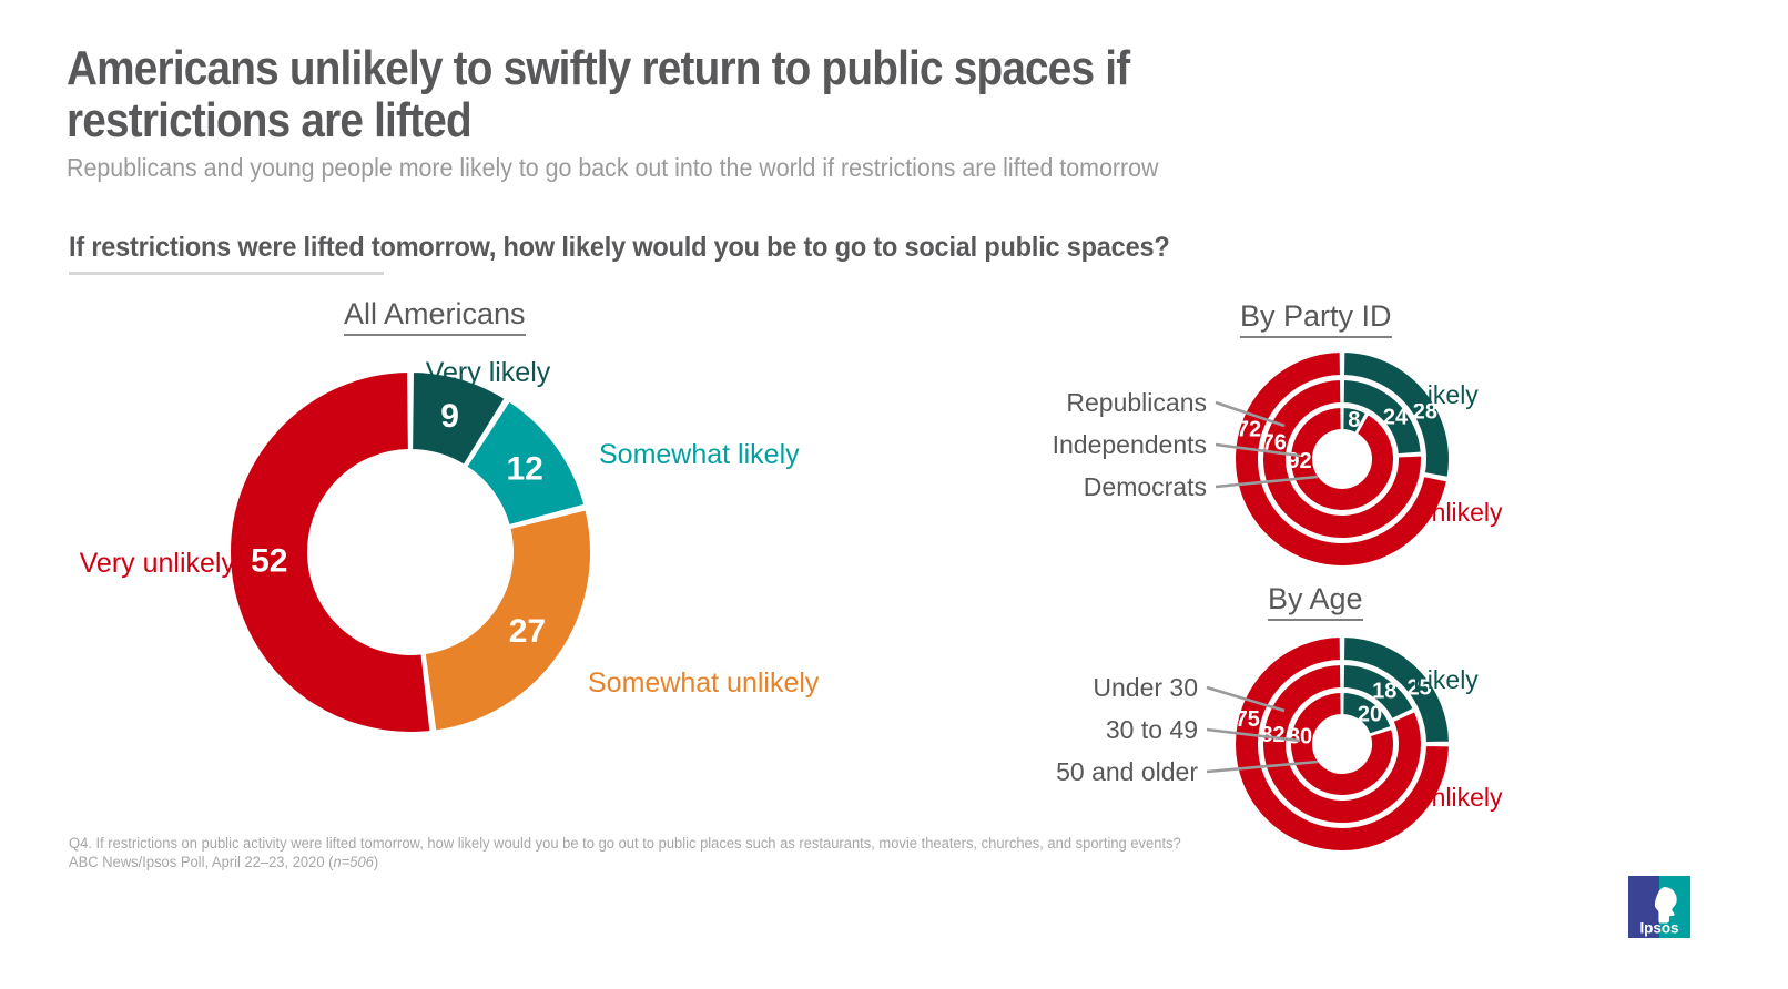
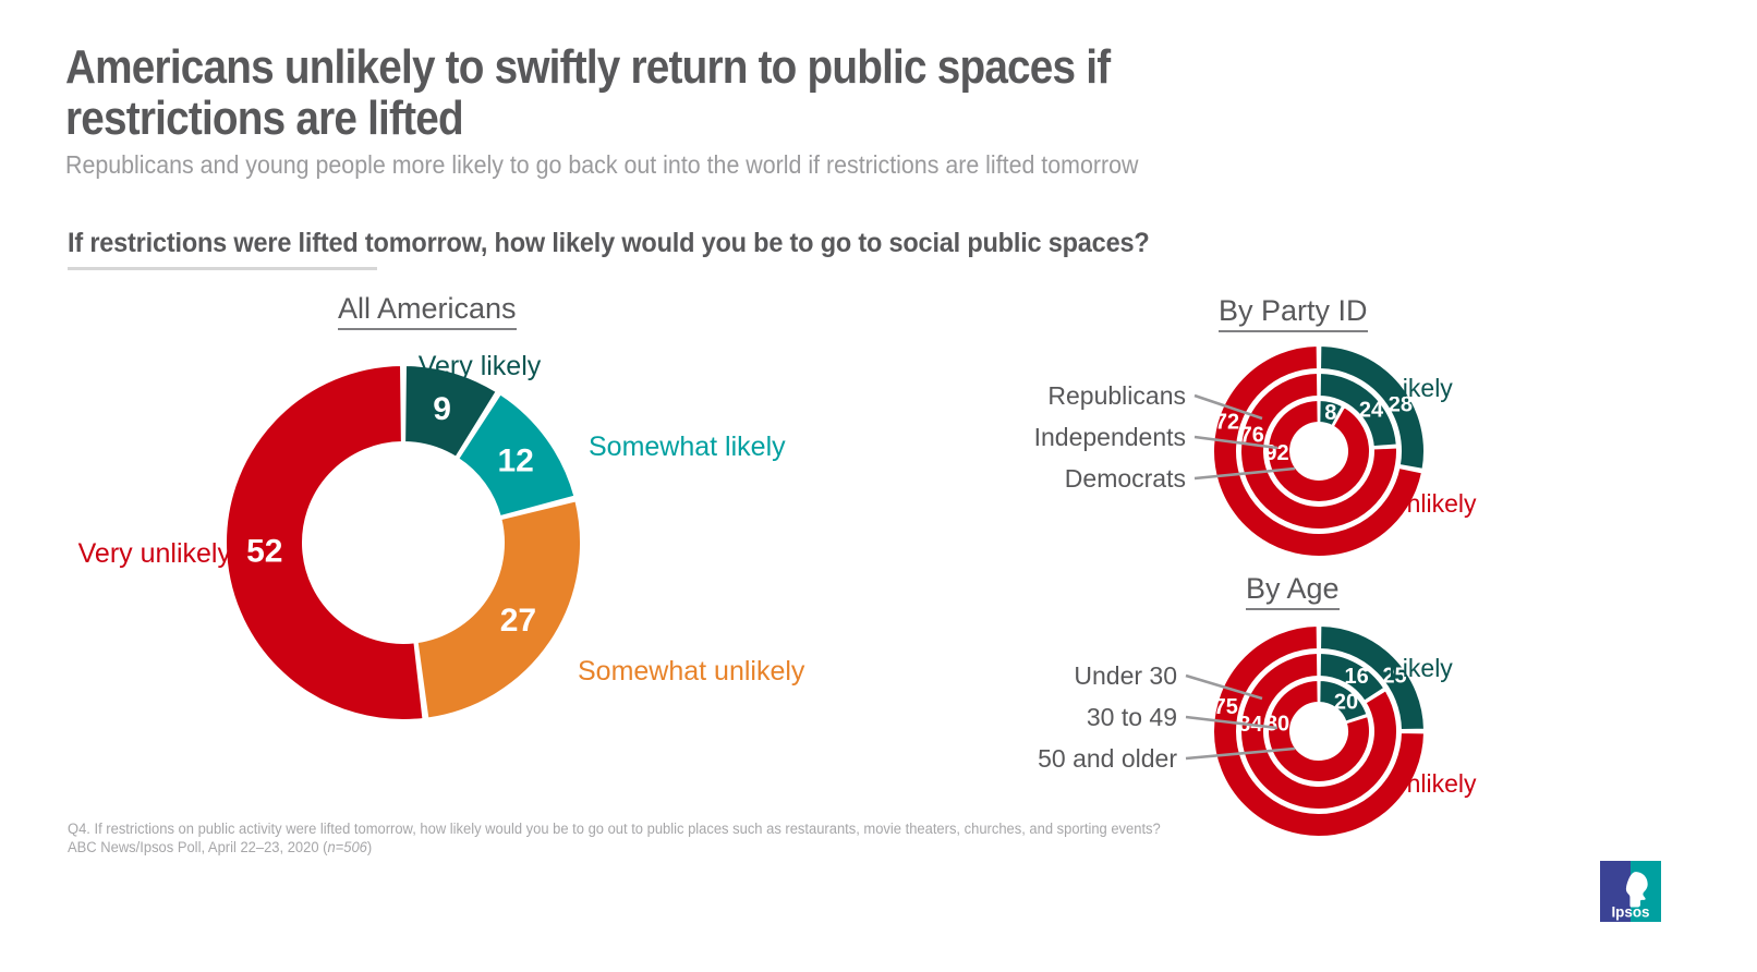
By Age/30 to 49/Likely: 18 -> 16
By Age/30 to 49/Unlikely: 82 -> 84
